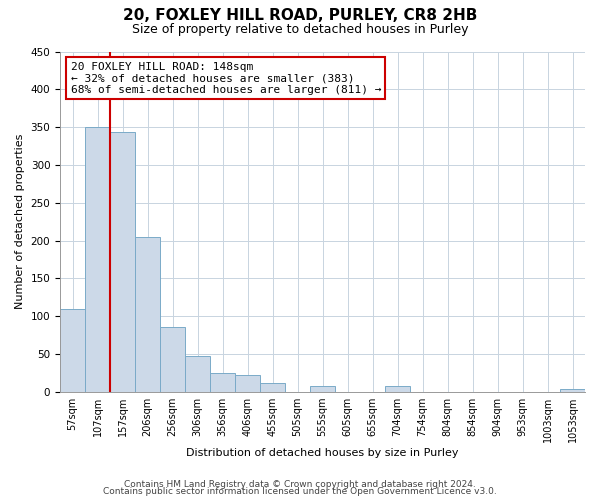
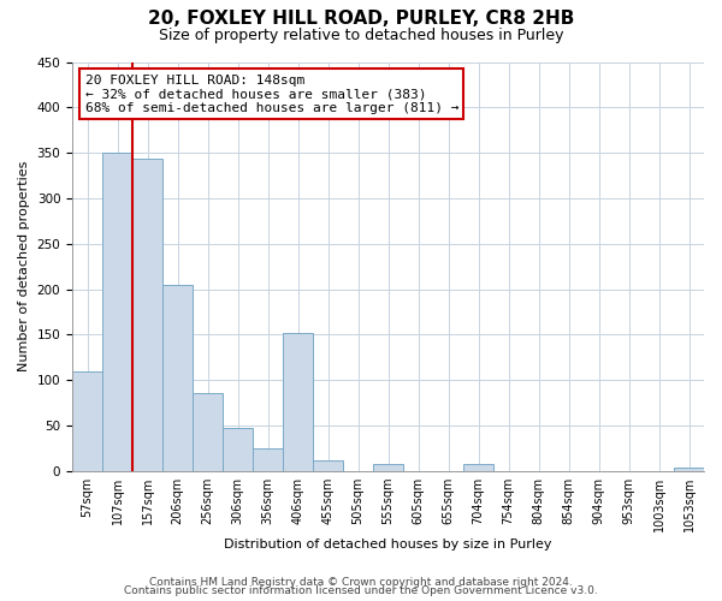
406sqm: 22 -> 152
